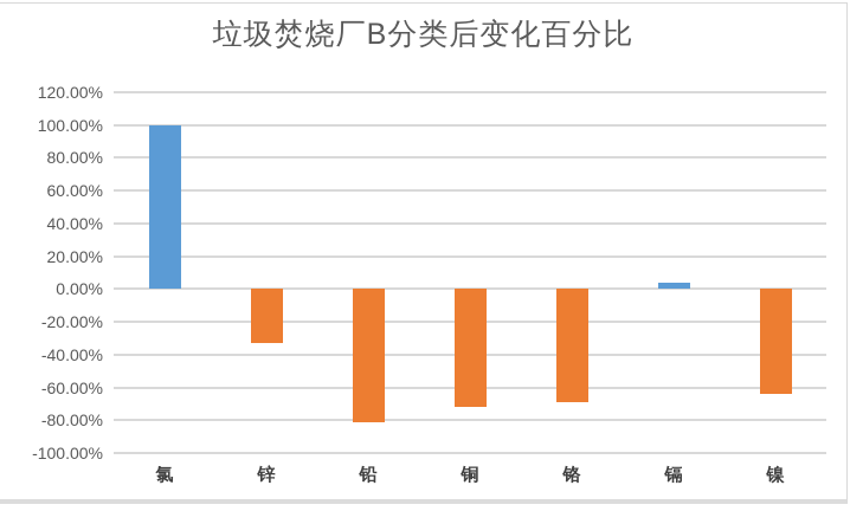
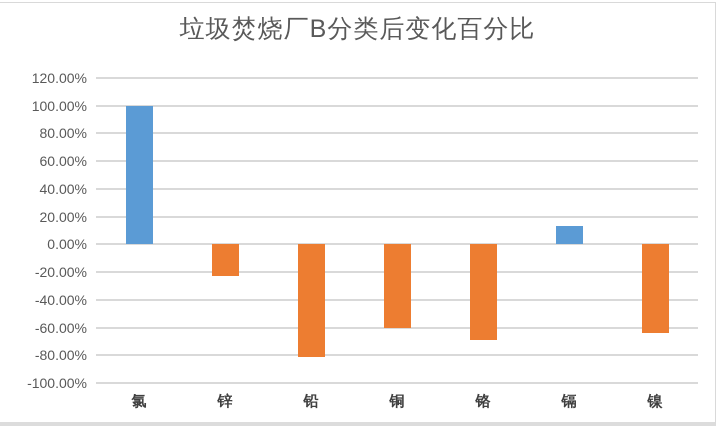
锌: -33% -> -23%
铜: -72% -> -60%
镉: 4% -> 13%
